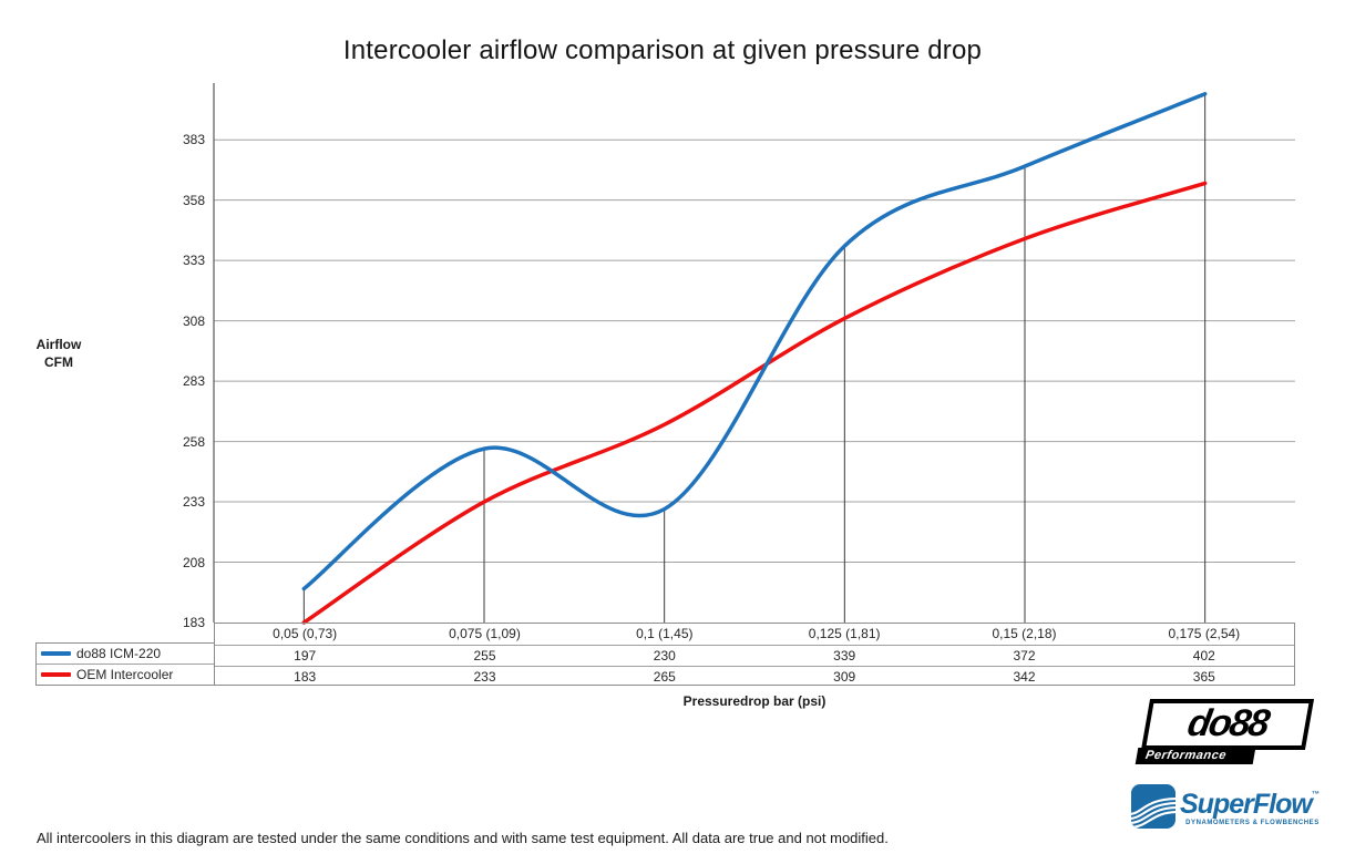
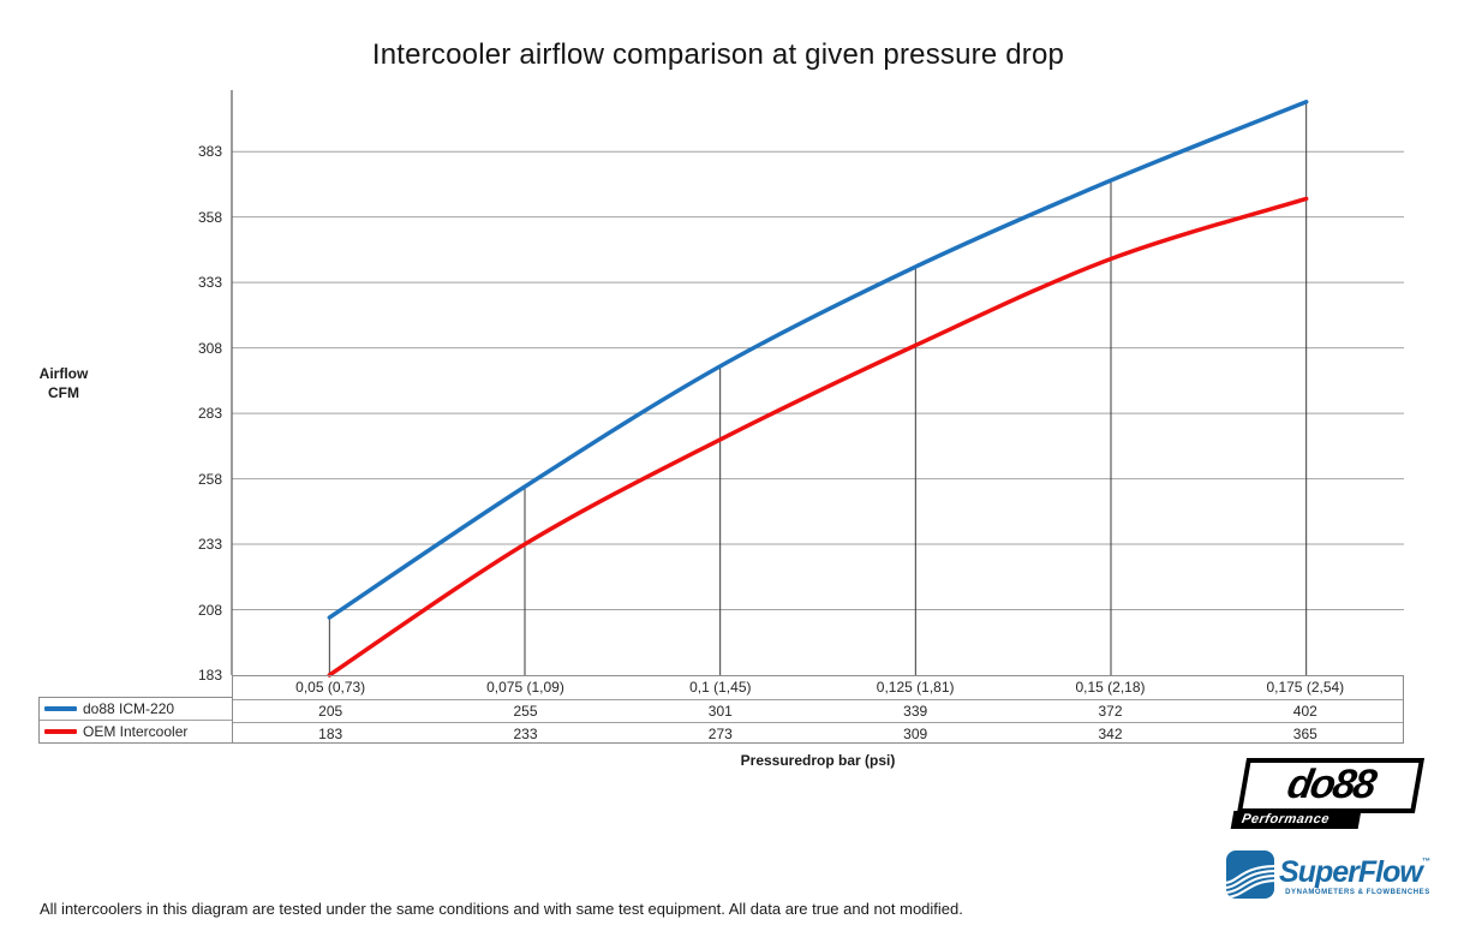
do88 ICM-220/0,05 (0,73): 197 -> 205
do88 ICM-220/0,1 (1,45): 230 -> 301
OEM Intercooler/0,1 (1,45): 265 -> 273
